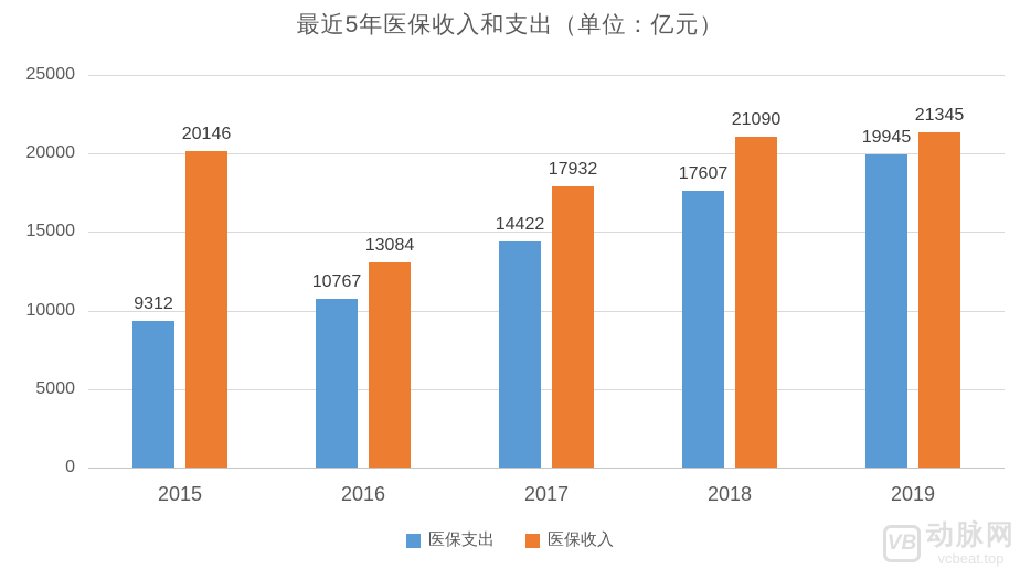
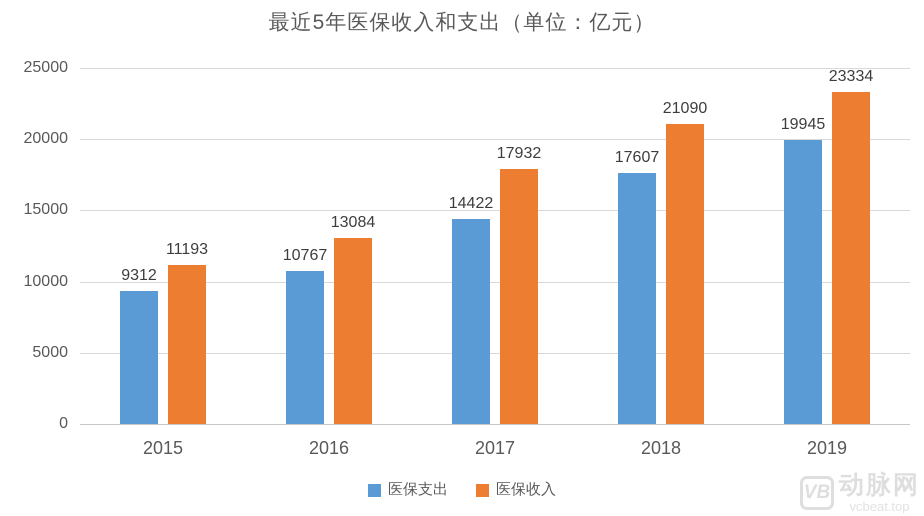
医保收入/2015: 20146 -> 11193
医保收入/2019: 21345 -> 23334
